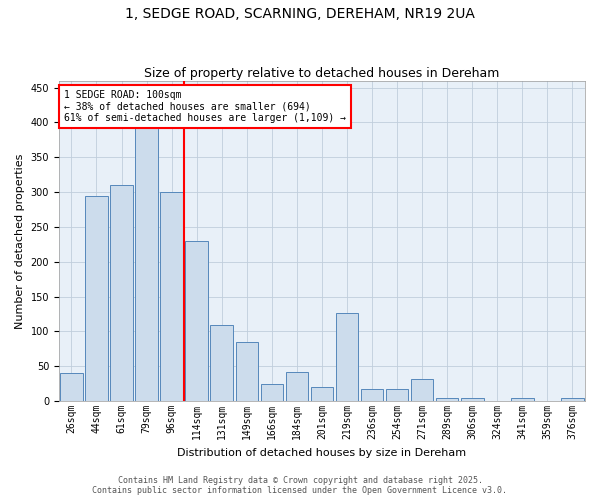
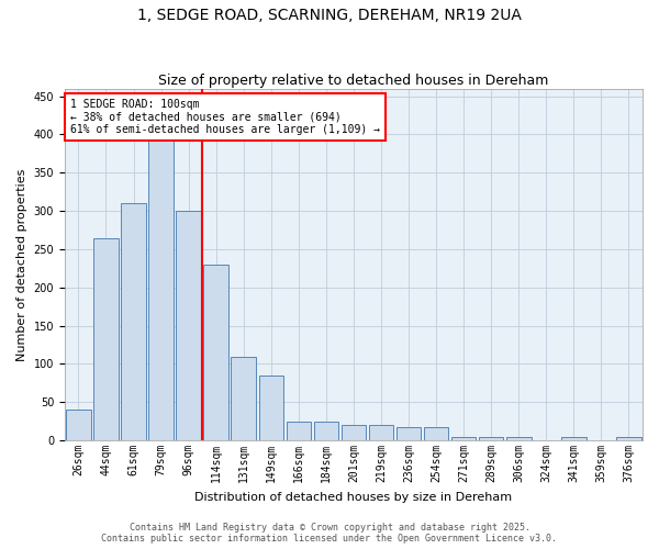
44sqm: 294 -> 265
184sqm: 42 -> 25
219sqm: 126 -> 20
271sqm: 32 -> 5
